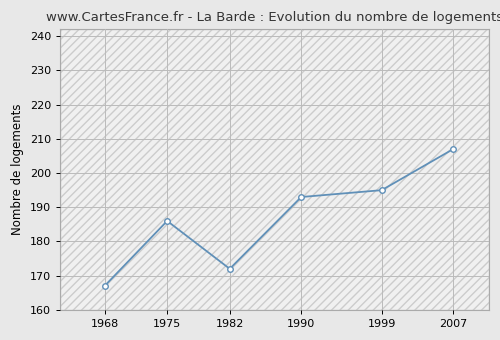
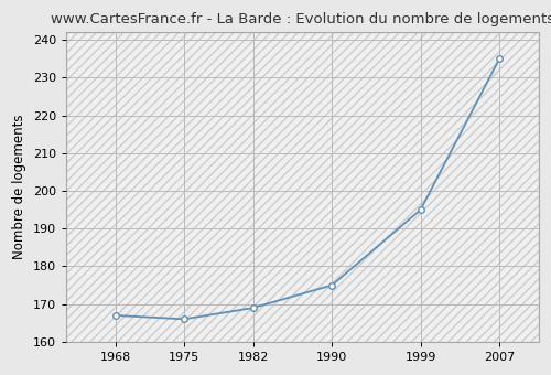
1975: 186 -> 166
1982: 172 -> 169
1990: 193 -> 175
2007: 207 -> 235
